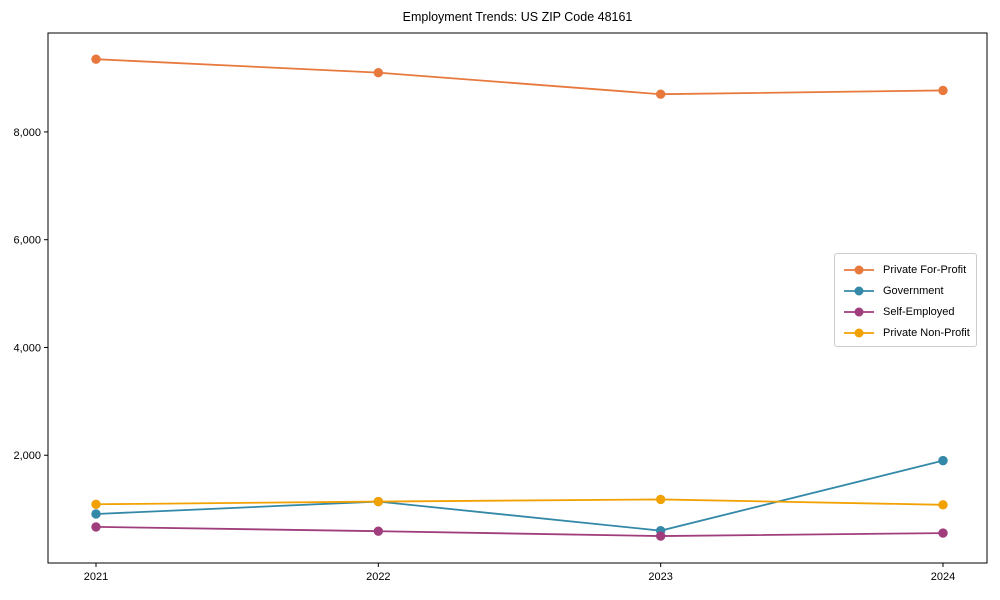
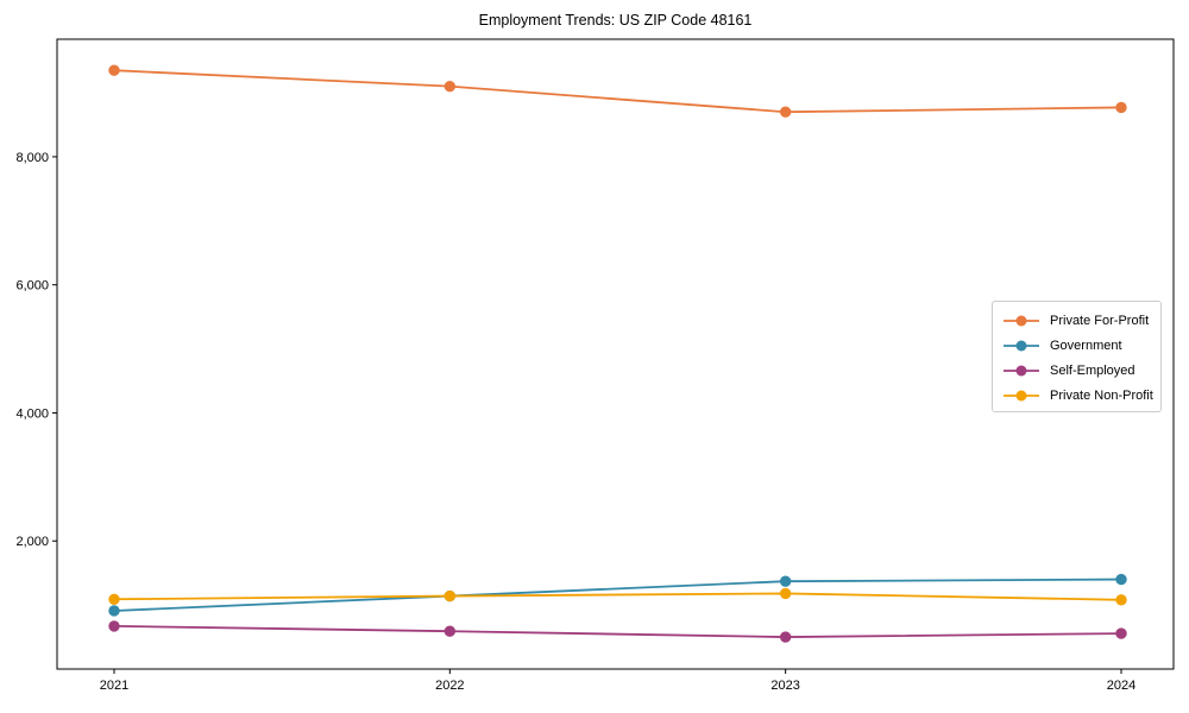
Government/2023: 600 -> 1400
Government/2024: 1900 -> 1400
